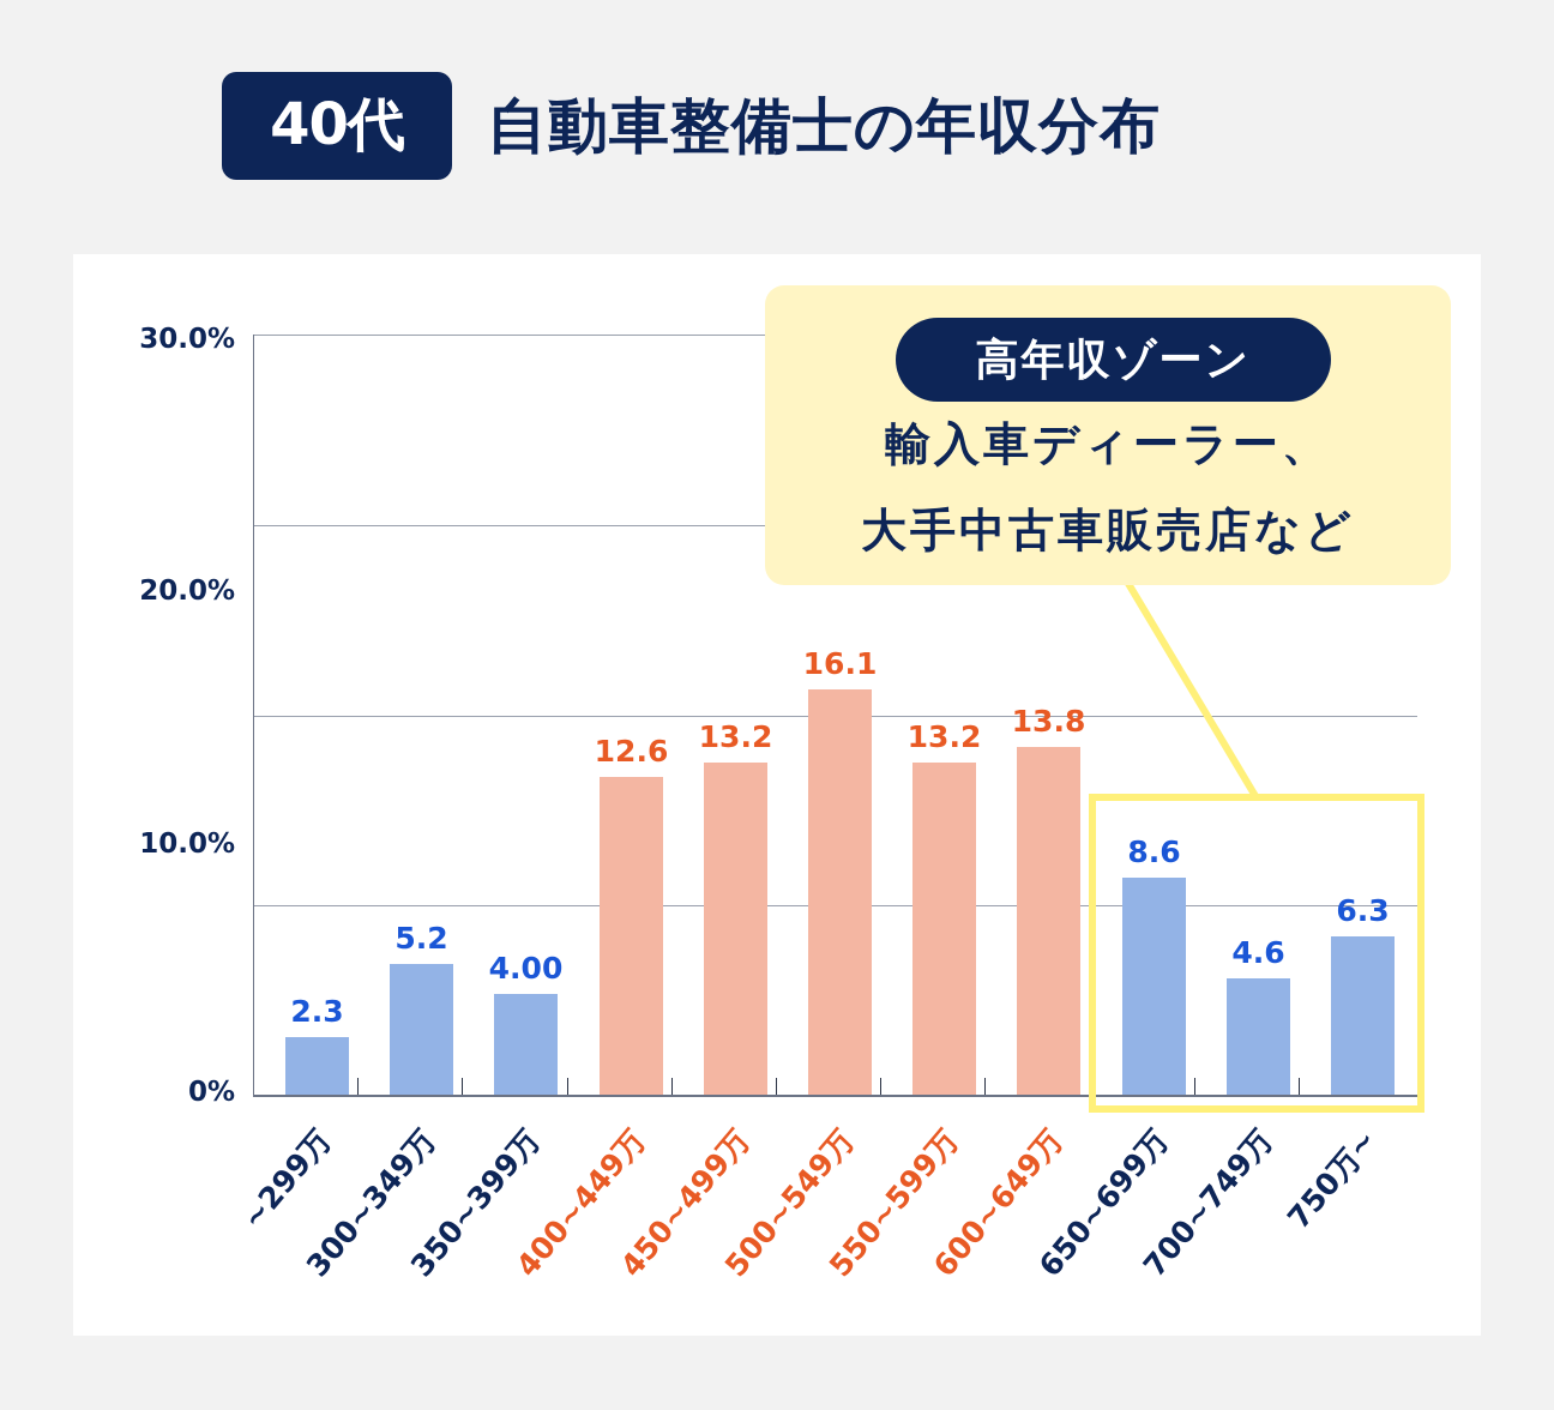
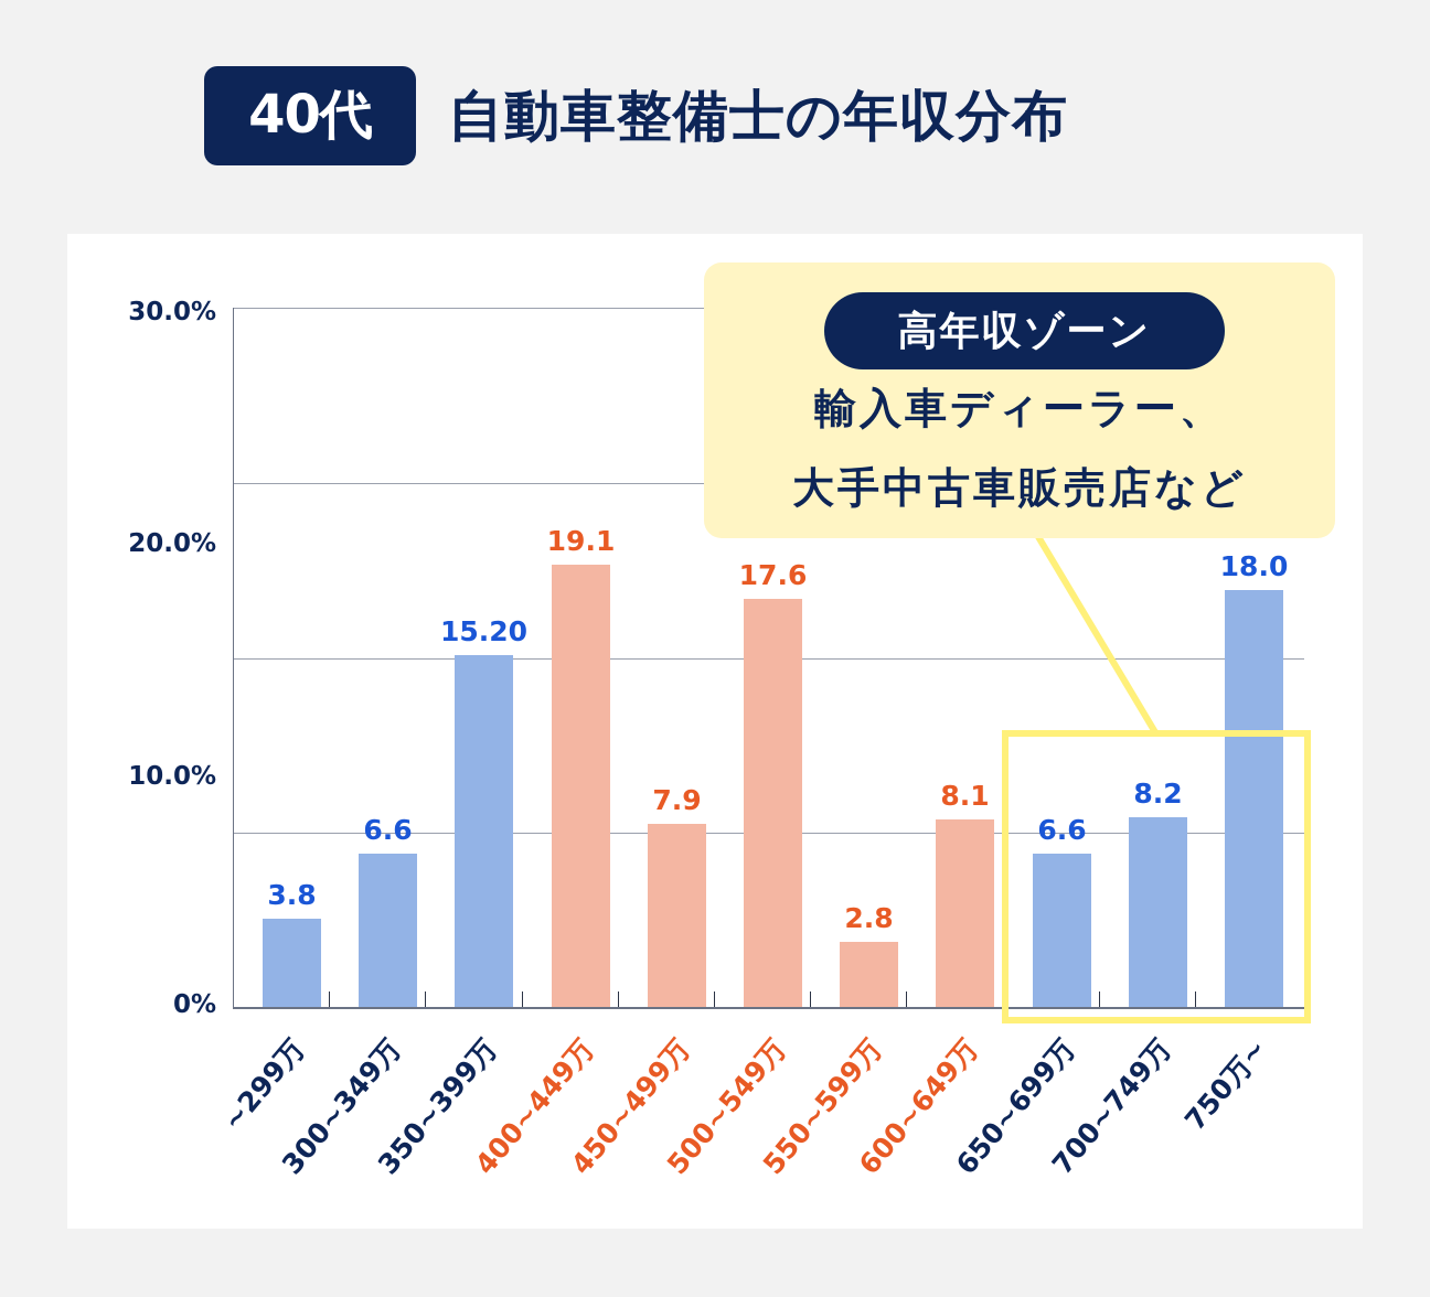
~299万: 2.3 -> 3.8
300~349万: 5.2 -> 6.6
350~399万: 4.00 -> 15.20
400~449万: 12.6 -> 19.1
450~499万: 13.2 -> 7.9
500~549万: 16.1 -> 17.6
550~599万: 13.2 -> 2.8
600~649万: 13.8 -> 8.1
650~699万: 8.6 -> 6.6
700~749万: 4.6 -> 8.2
750万~: 6.3 -> 18.0
